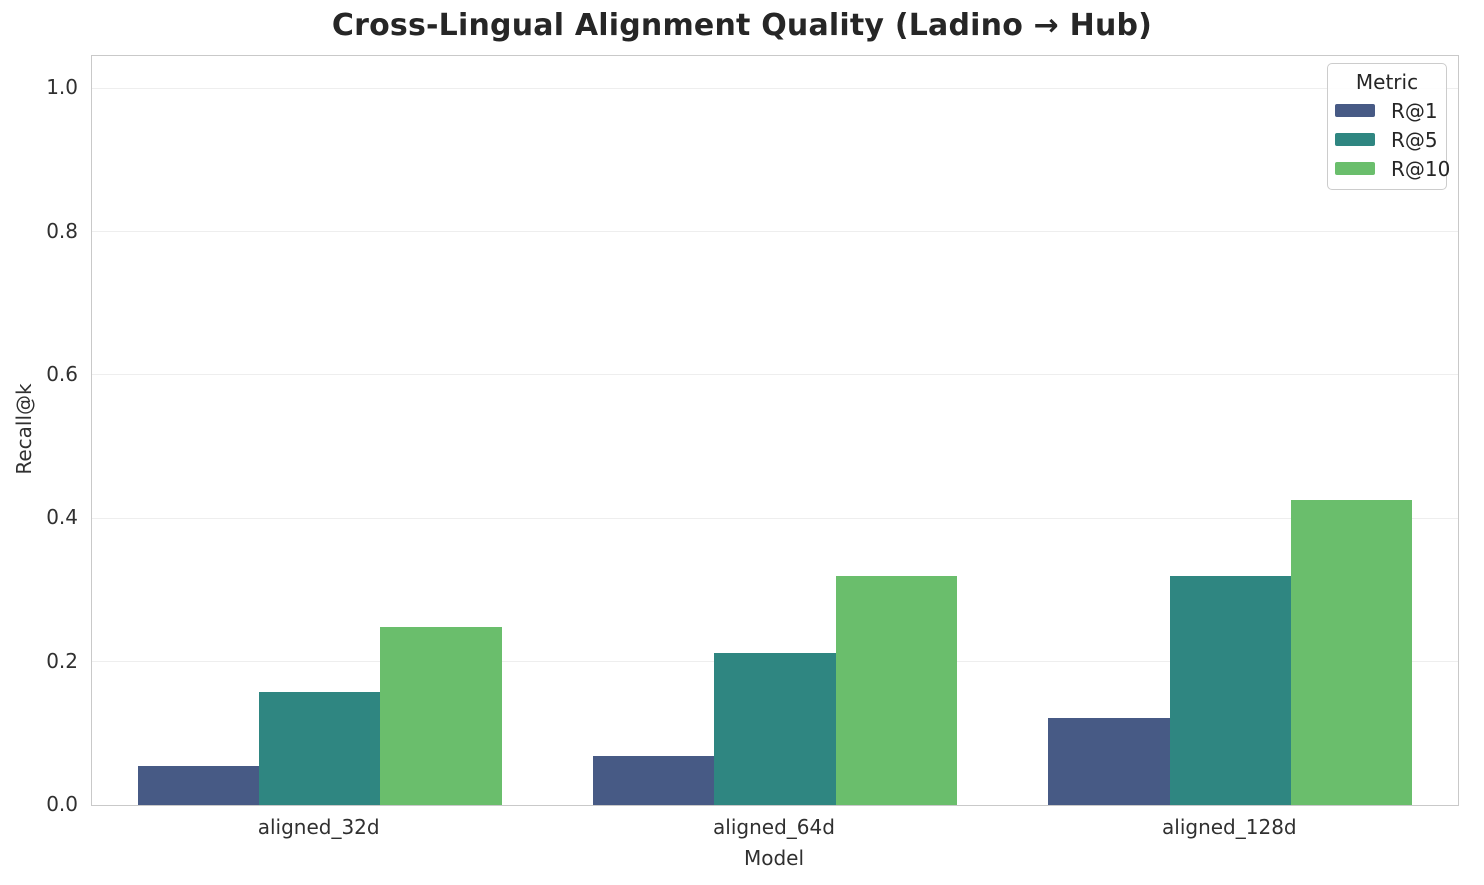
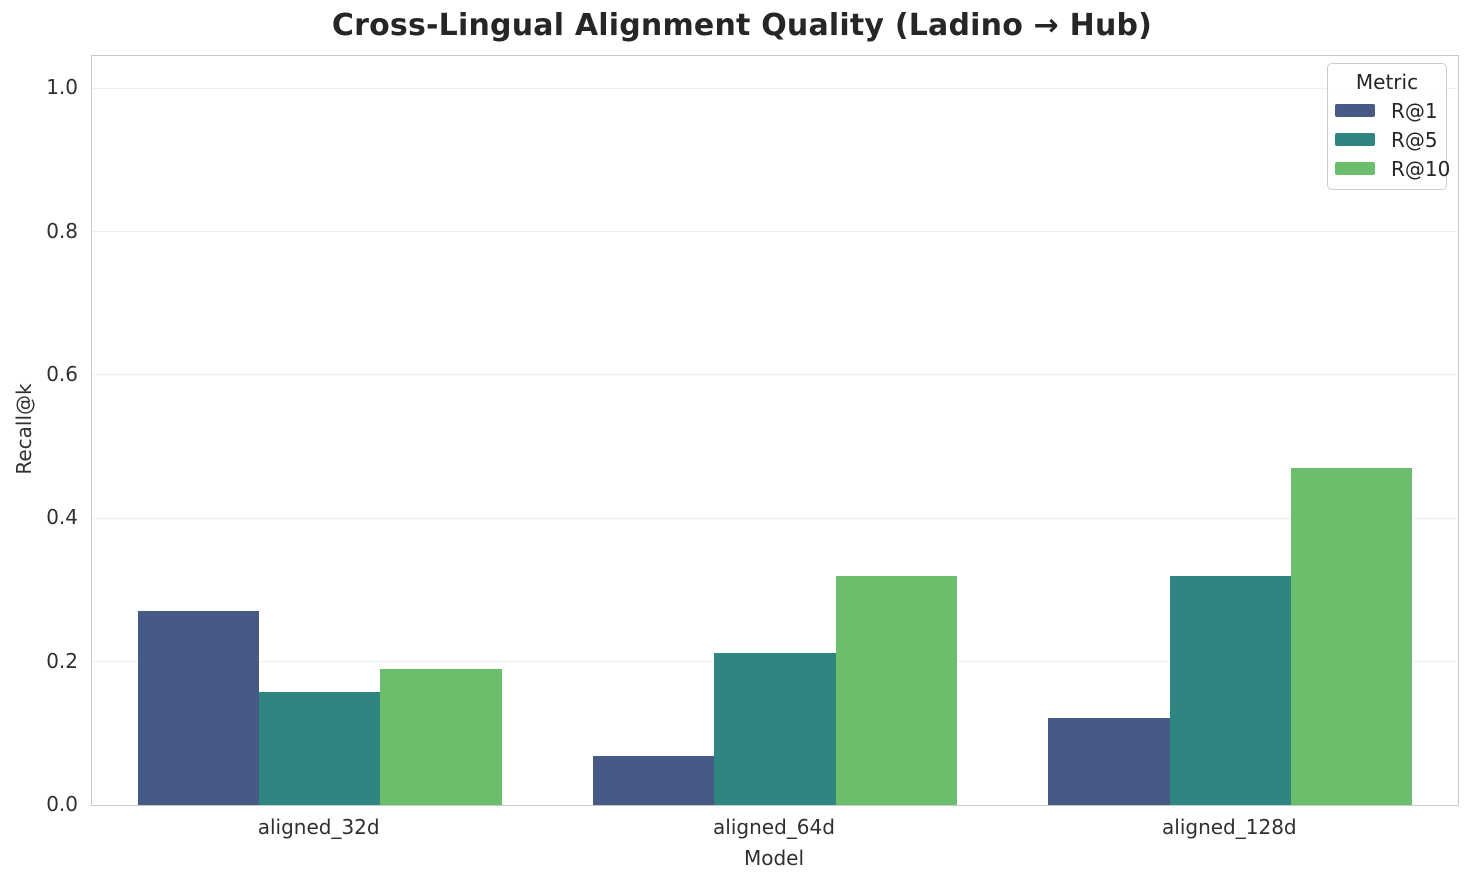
R@1/aligned_32d: 0.06 -> 0.27
R@10/aligned_32d: 0.25 -> 0.19
R@10/aligned_128d: 0.42 -> 0.47
